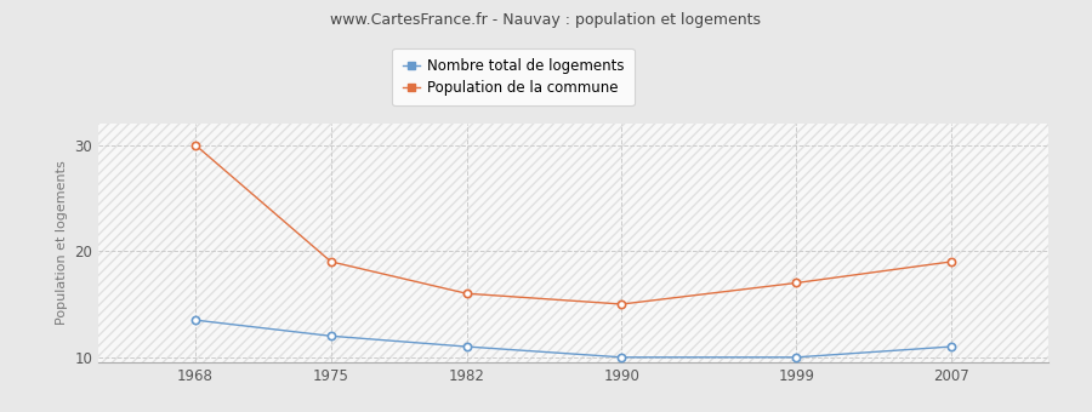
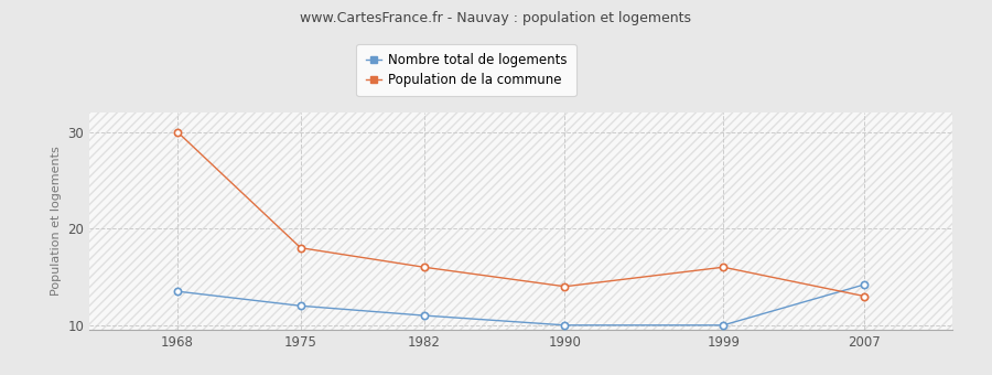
Population de la commune/1975: 19 -> 18
Population de la commune/1990: 15 -> 14
Population de la commune/1999: 17 -> 16
Nombre total de logements/2007: 11.0 -> 14.2
Population de la commune/2007: 19 -> 13
